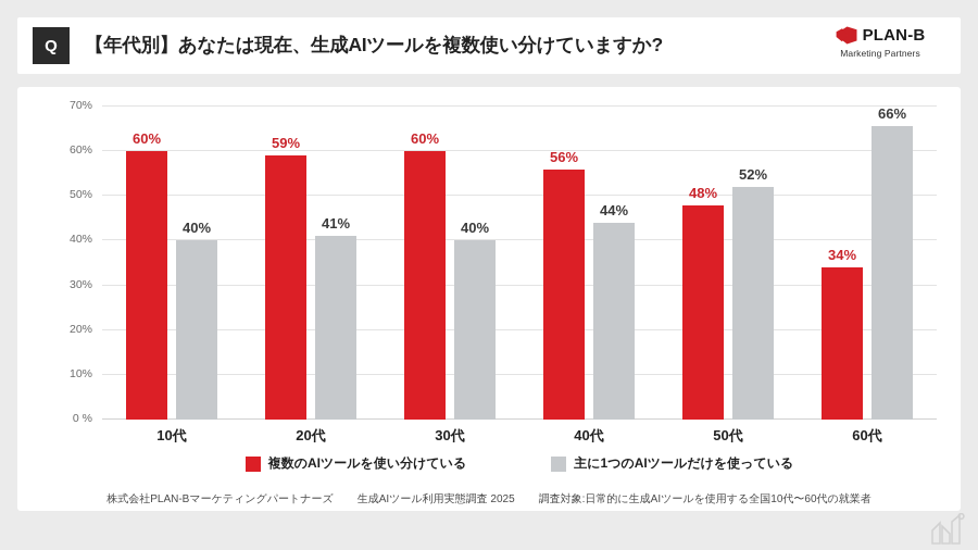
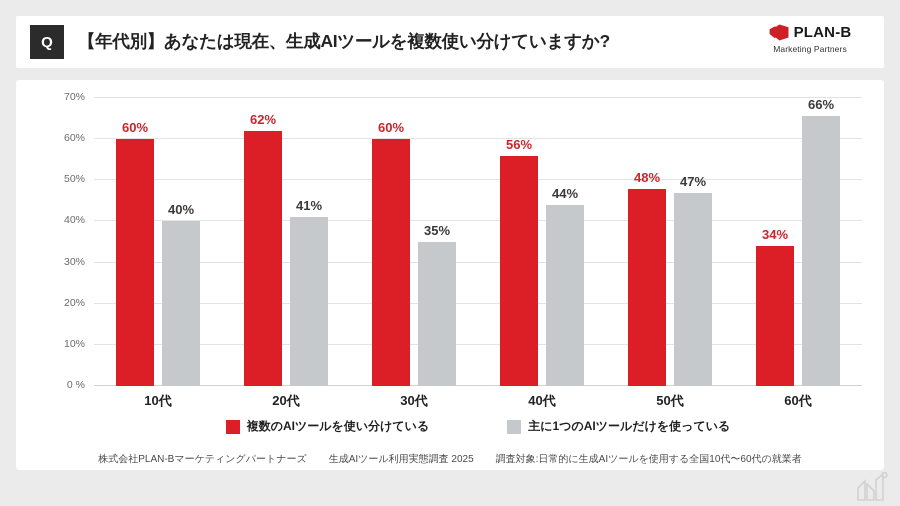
複数のAIツールを使い分けている/20代: 59% -> 62%
主に1つのAIツールだけを使っている/30代: 40% -> 35%
主に1つのAIツールだけを使っている/50代: 52% -> 47%
